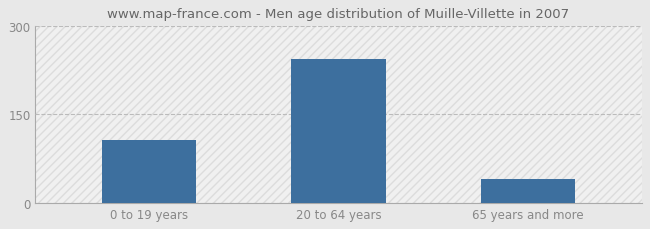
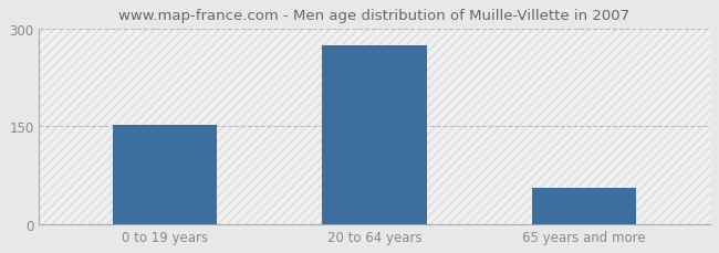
0 to 19 years: 107 -> 152
20 to 64 years: 243 -> 274
65 years and more: 40 -> 56
